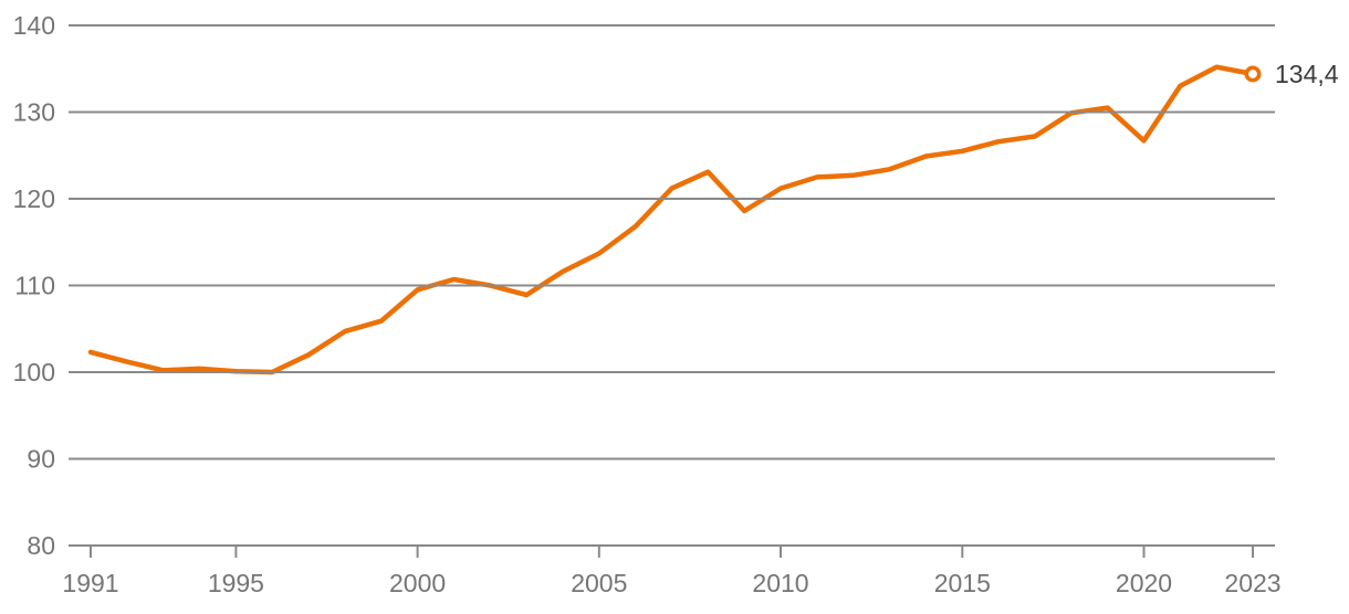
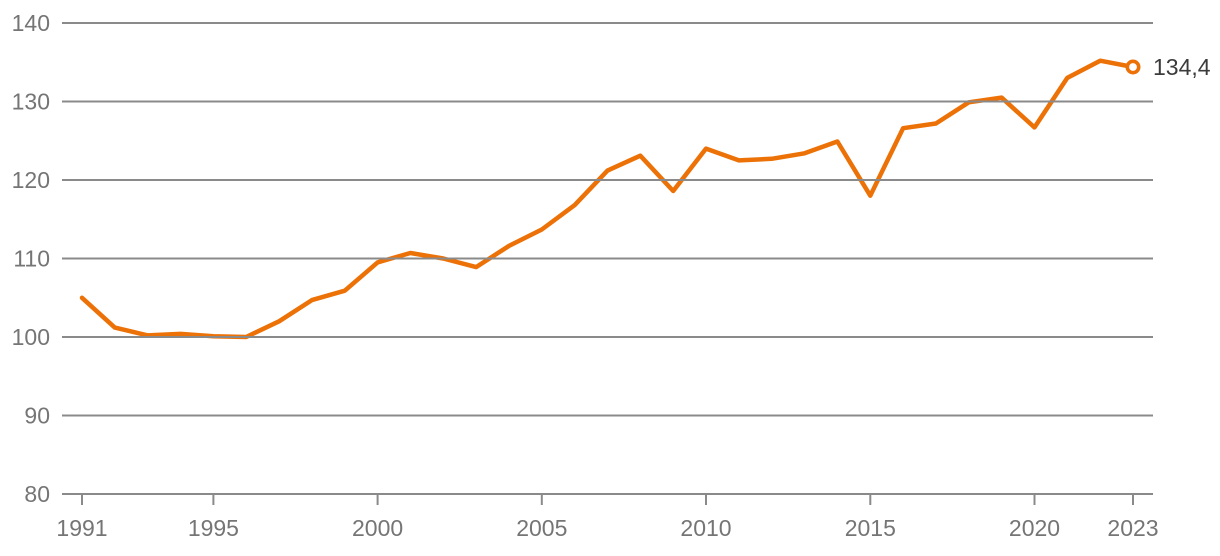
1991: 102 -> 105
2010: 121 -> 124
2015: 126 -> 118
